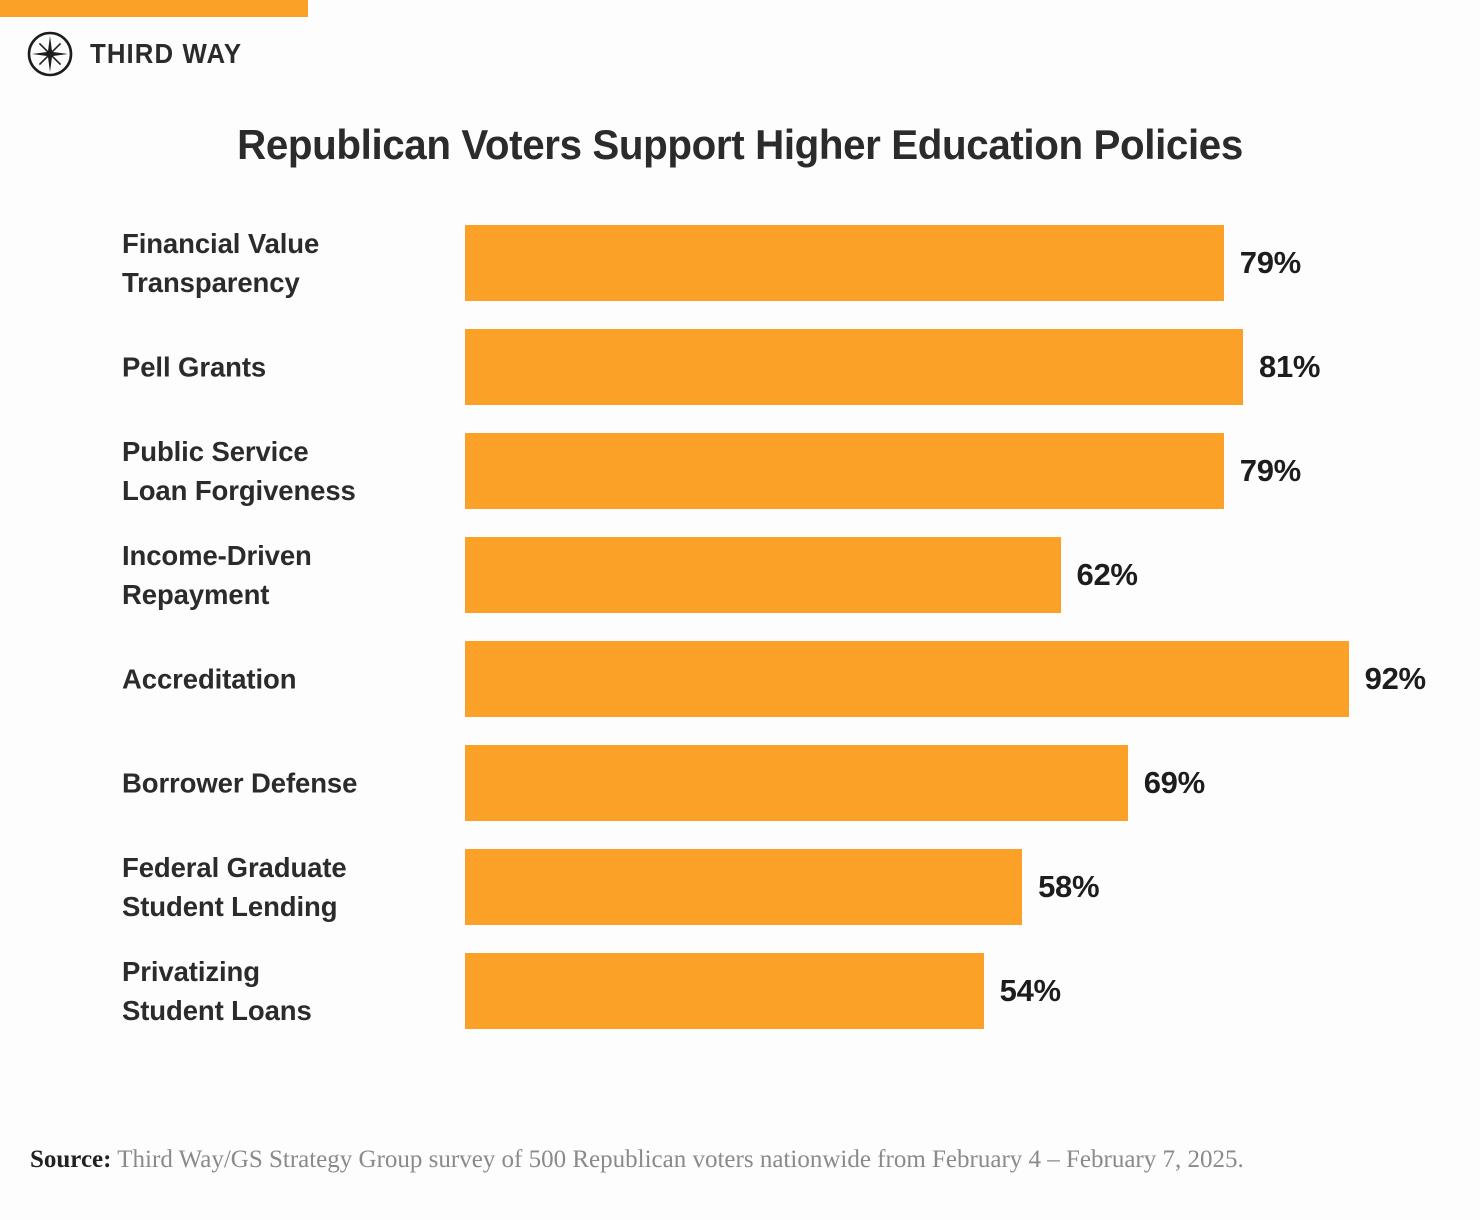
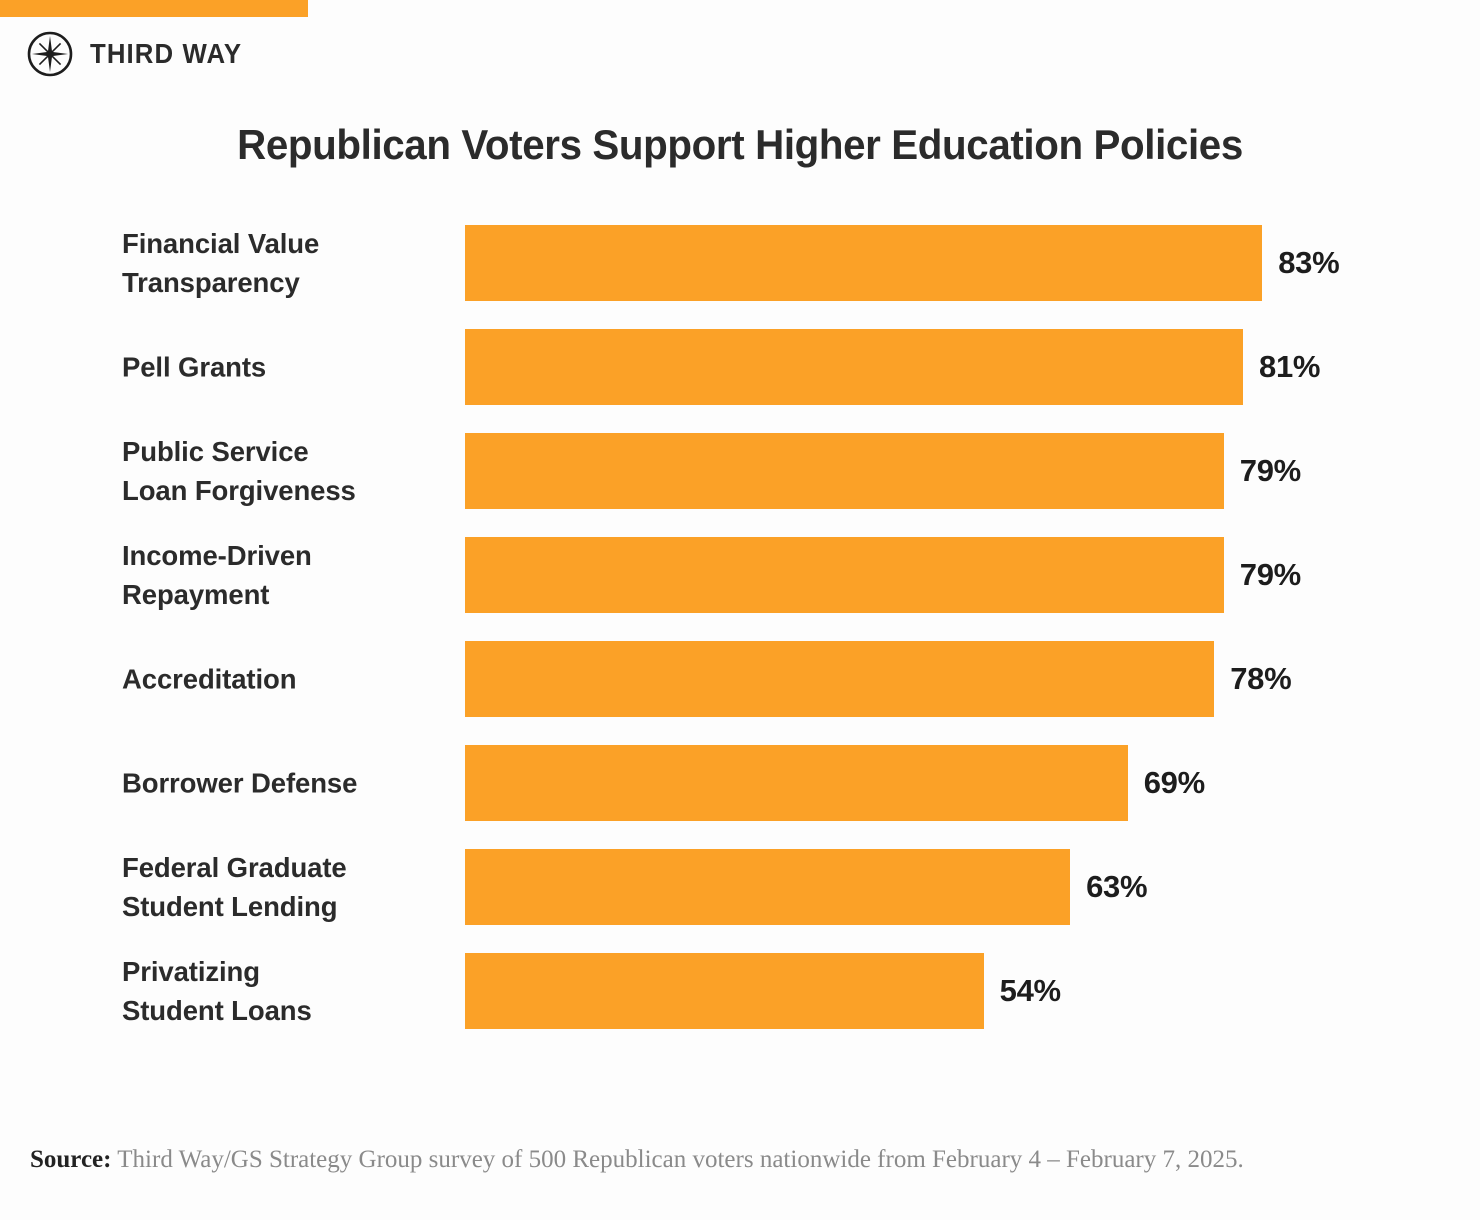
Financial Value Transparency: 79% -> 83%
Income-Driven Repayment: 62% -> 79%
Accreditation: 92% -> 78%
Federal Graduate Student Lending: 58% -> 63%
